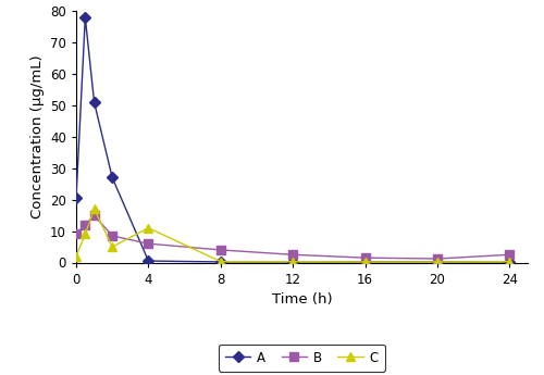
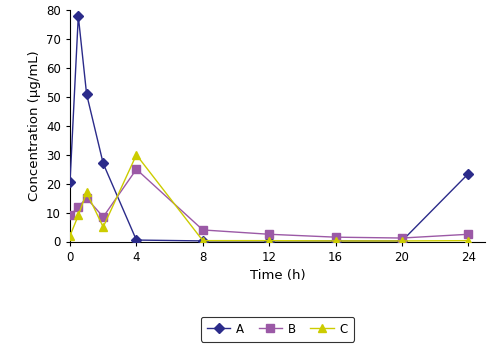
B/4: 6.0 -> 25.0
C/4: 11.0 -> 30.0
A/24: 0.2 -> 23.5
